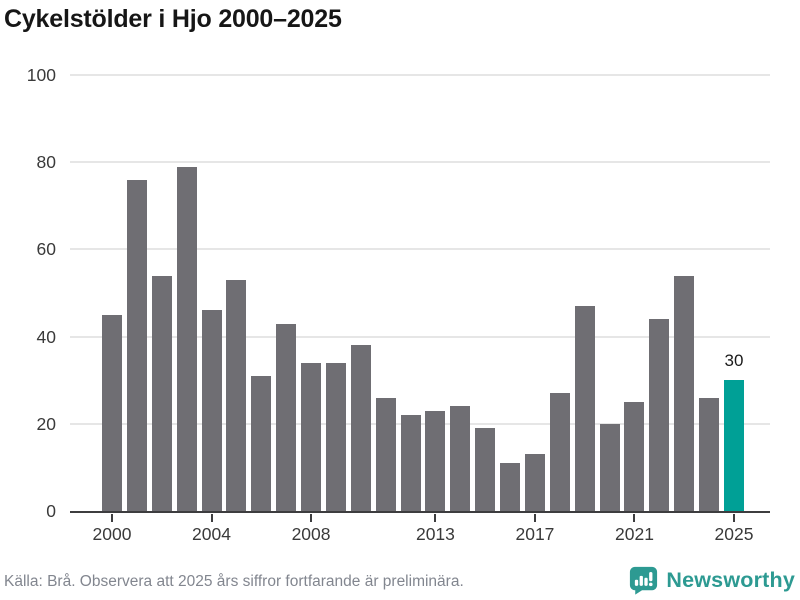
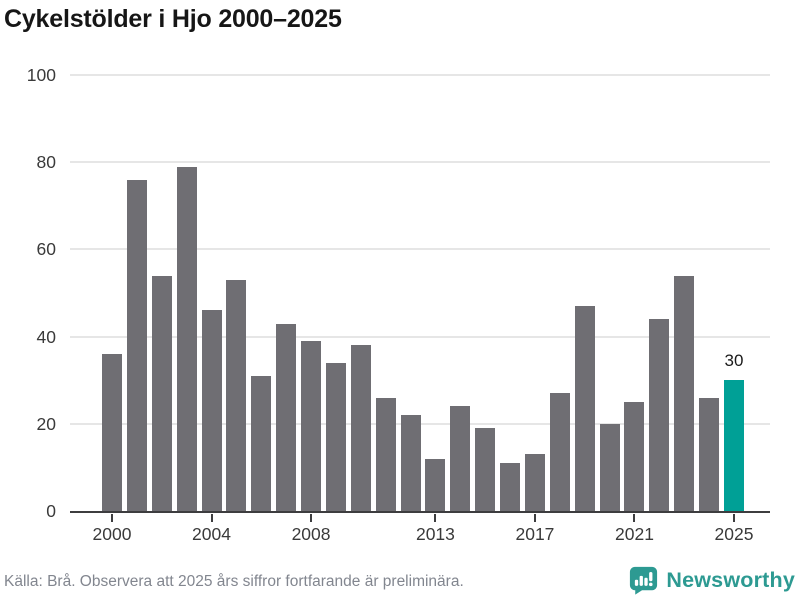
2000: 45 -> 36
2008: 34 -> 39
2013: 23 -> 12
